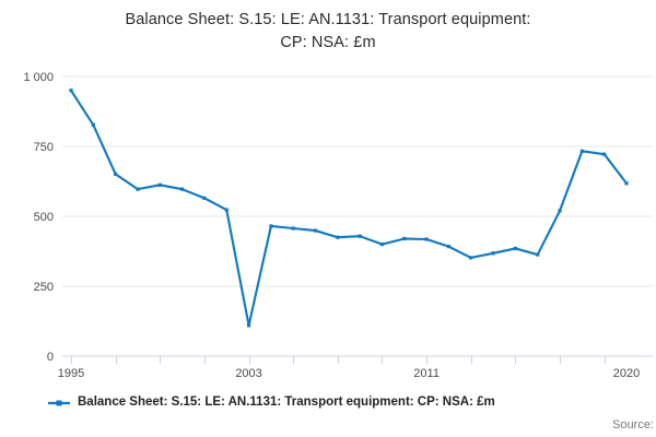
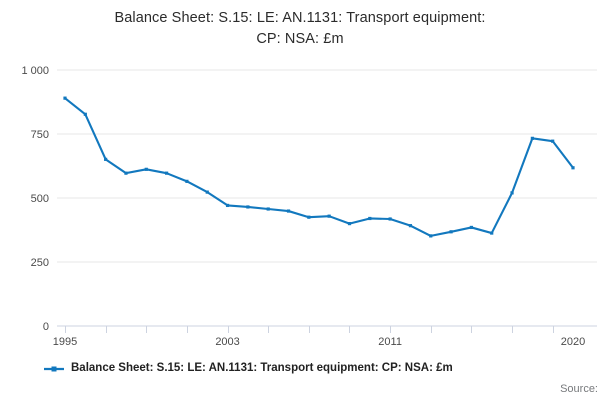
1995: 950 -> 890
2003: 110 -> 470
